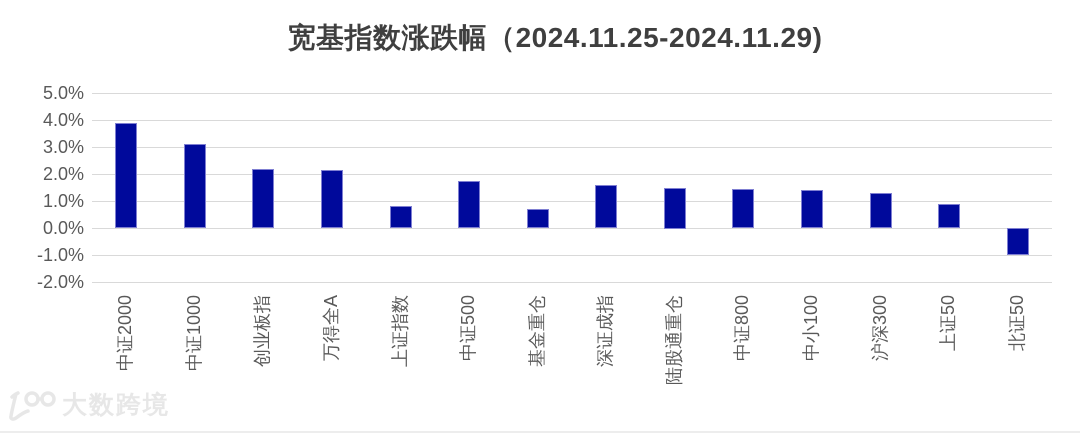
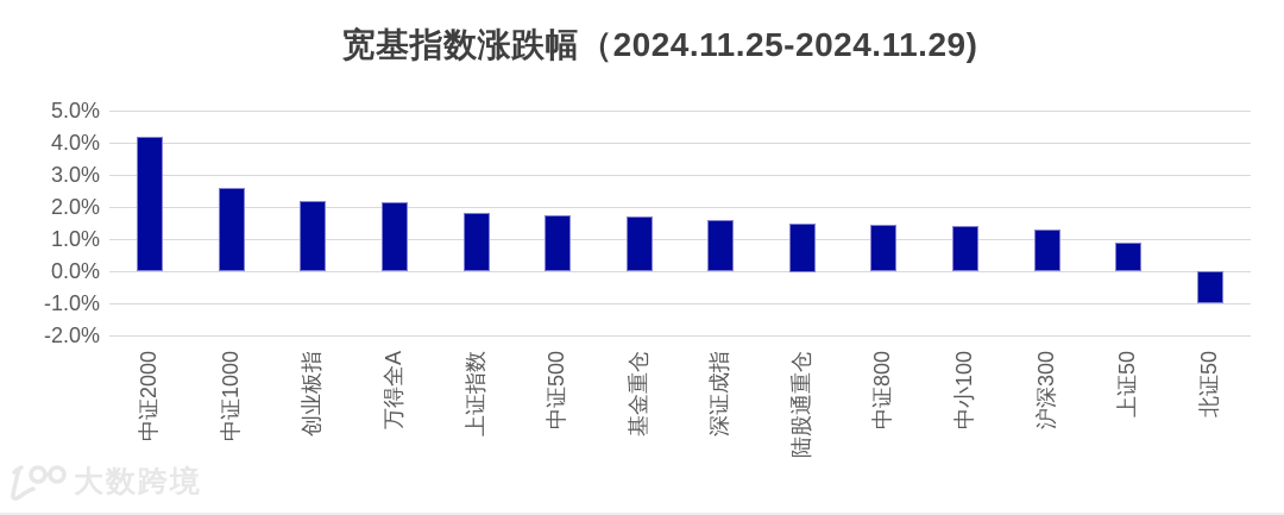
中证2000: 3.9% -> 4.2%
中证1000: 3.1% -> 2.6%
上证指数: 0.8% -> 1.8%
基金重仓: 0.7% -> 1.7%
